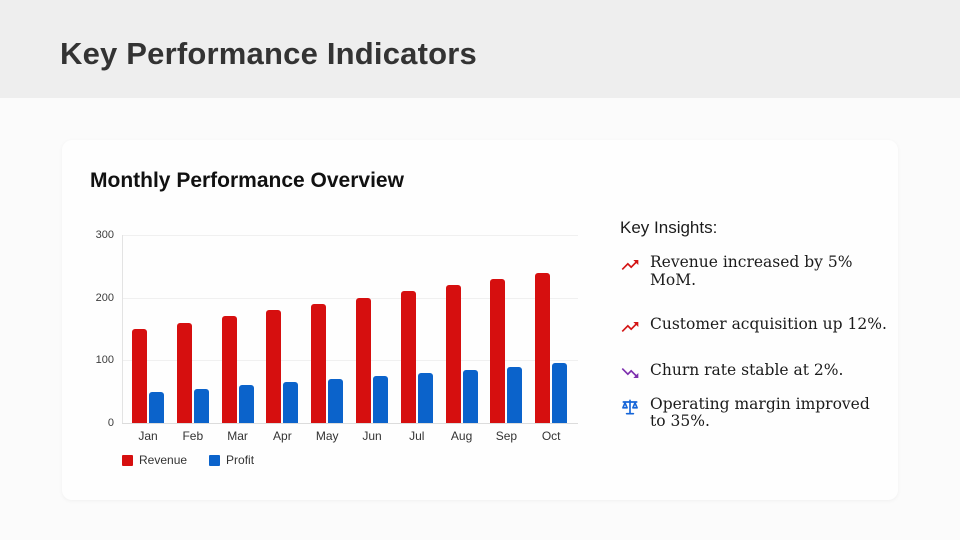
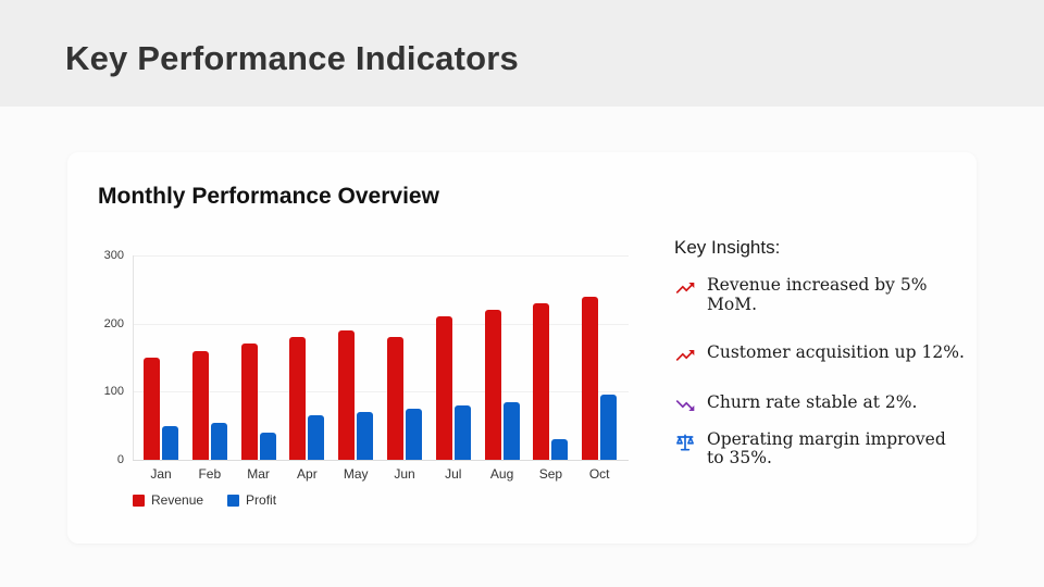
Profit/Mar: 60 -> 40
Revenue/Jun: 200 -> 180
Profit/Sep: 90 -> 30
